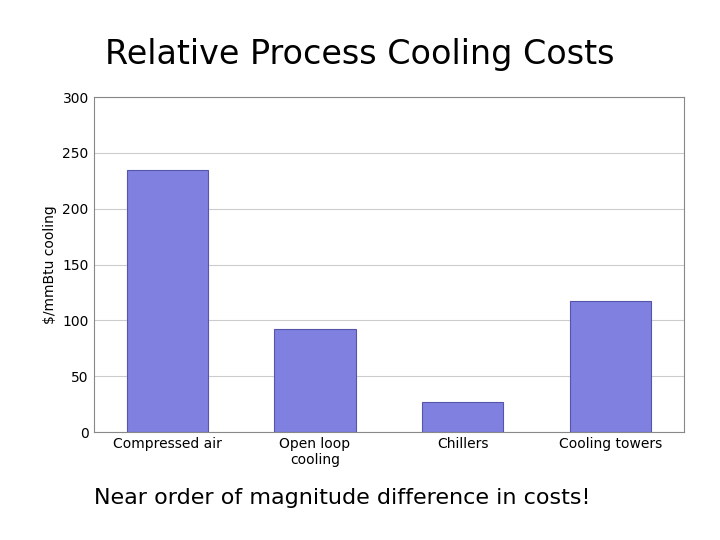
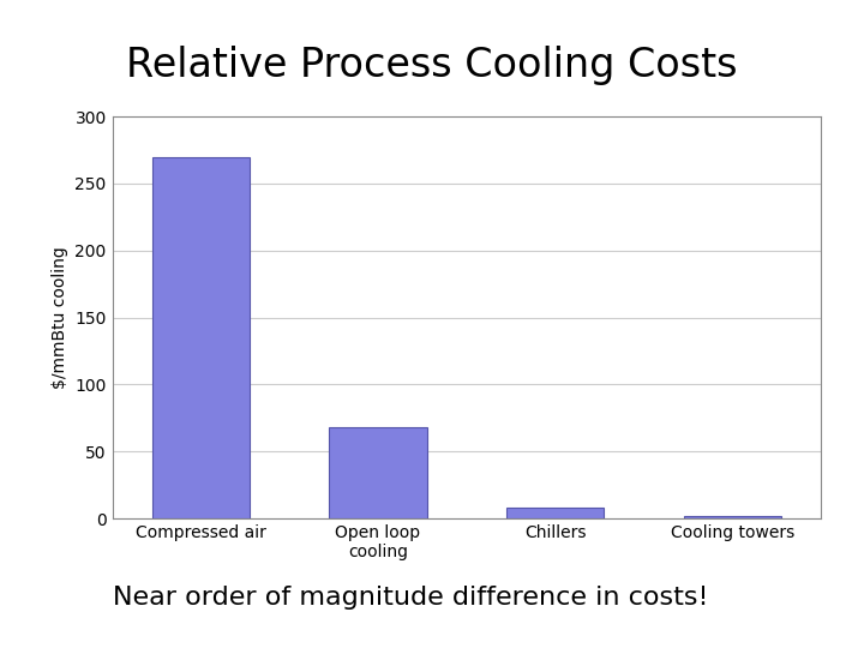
Compressed air: 235 -> 270
Open loop cooling: 92 -> 68
Chillers: 27 -> 8
Cooling towers: 117 -> 2
